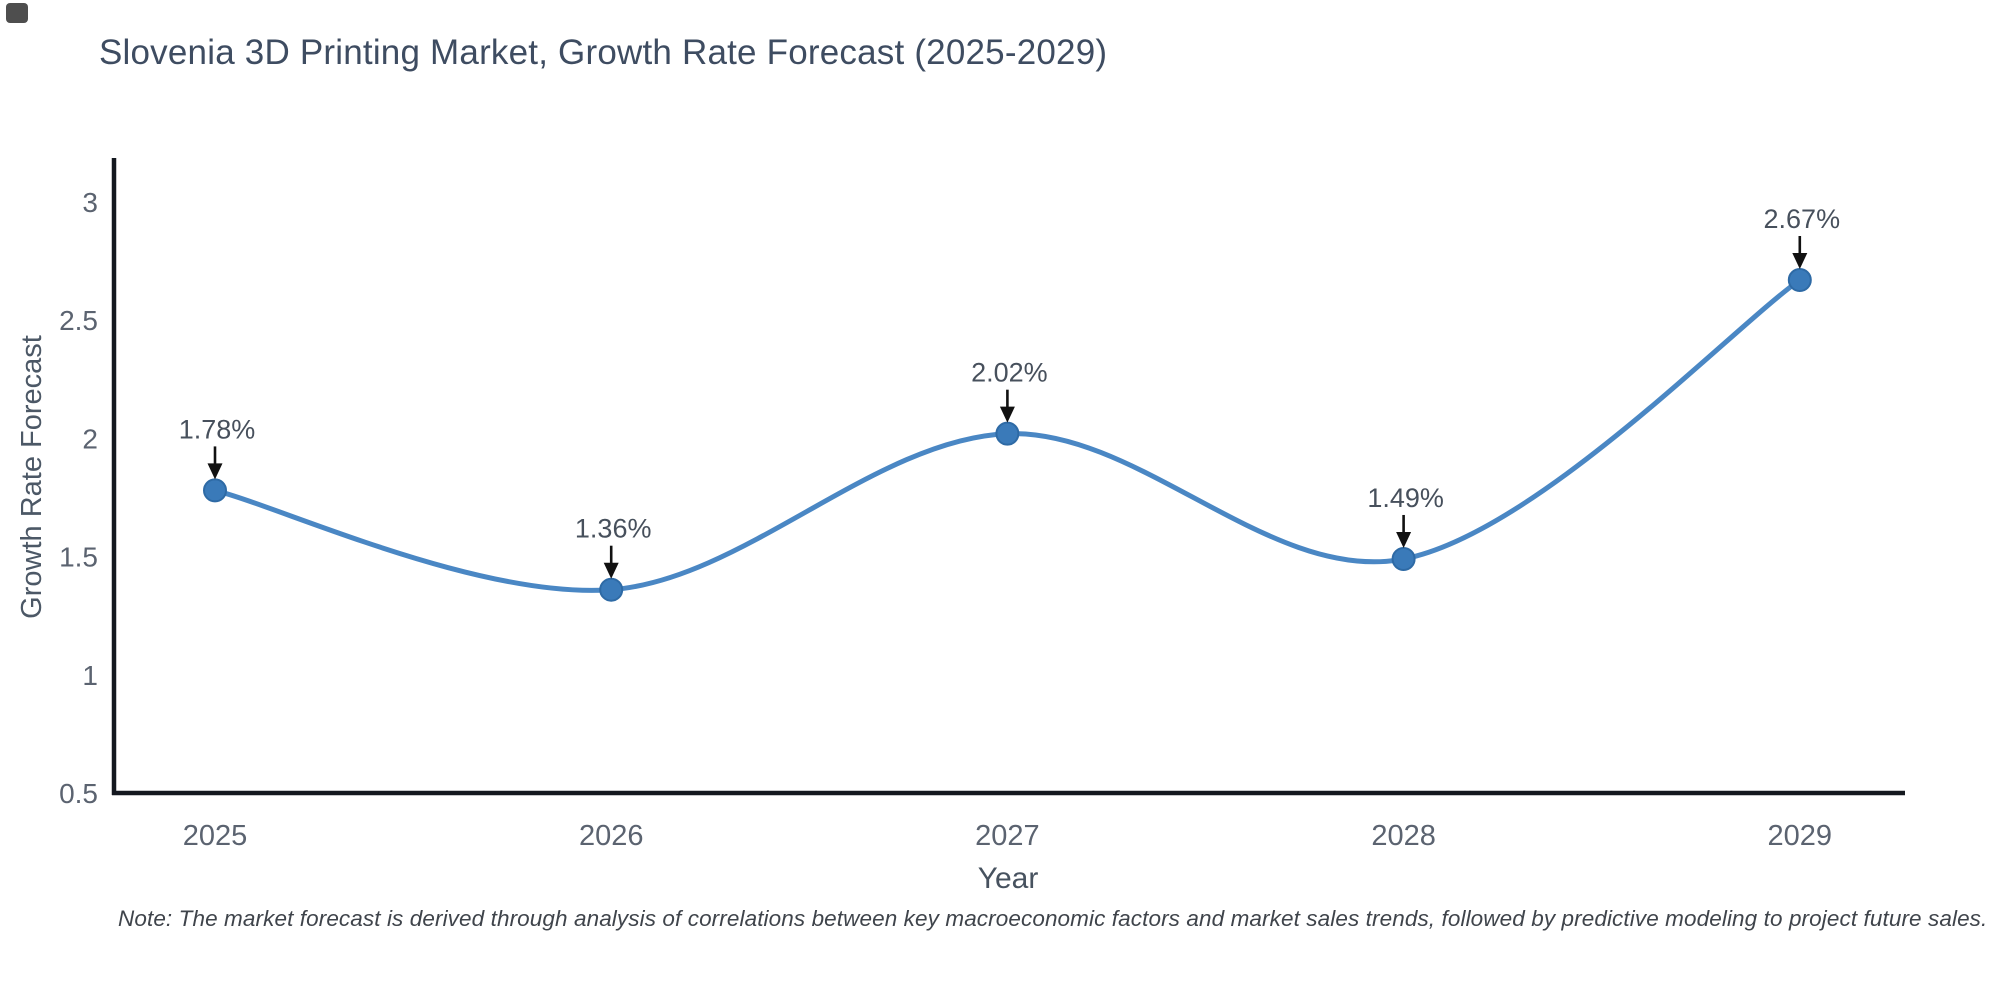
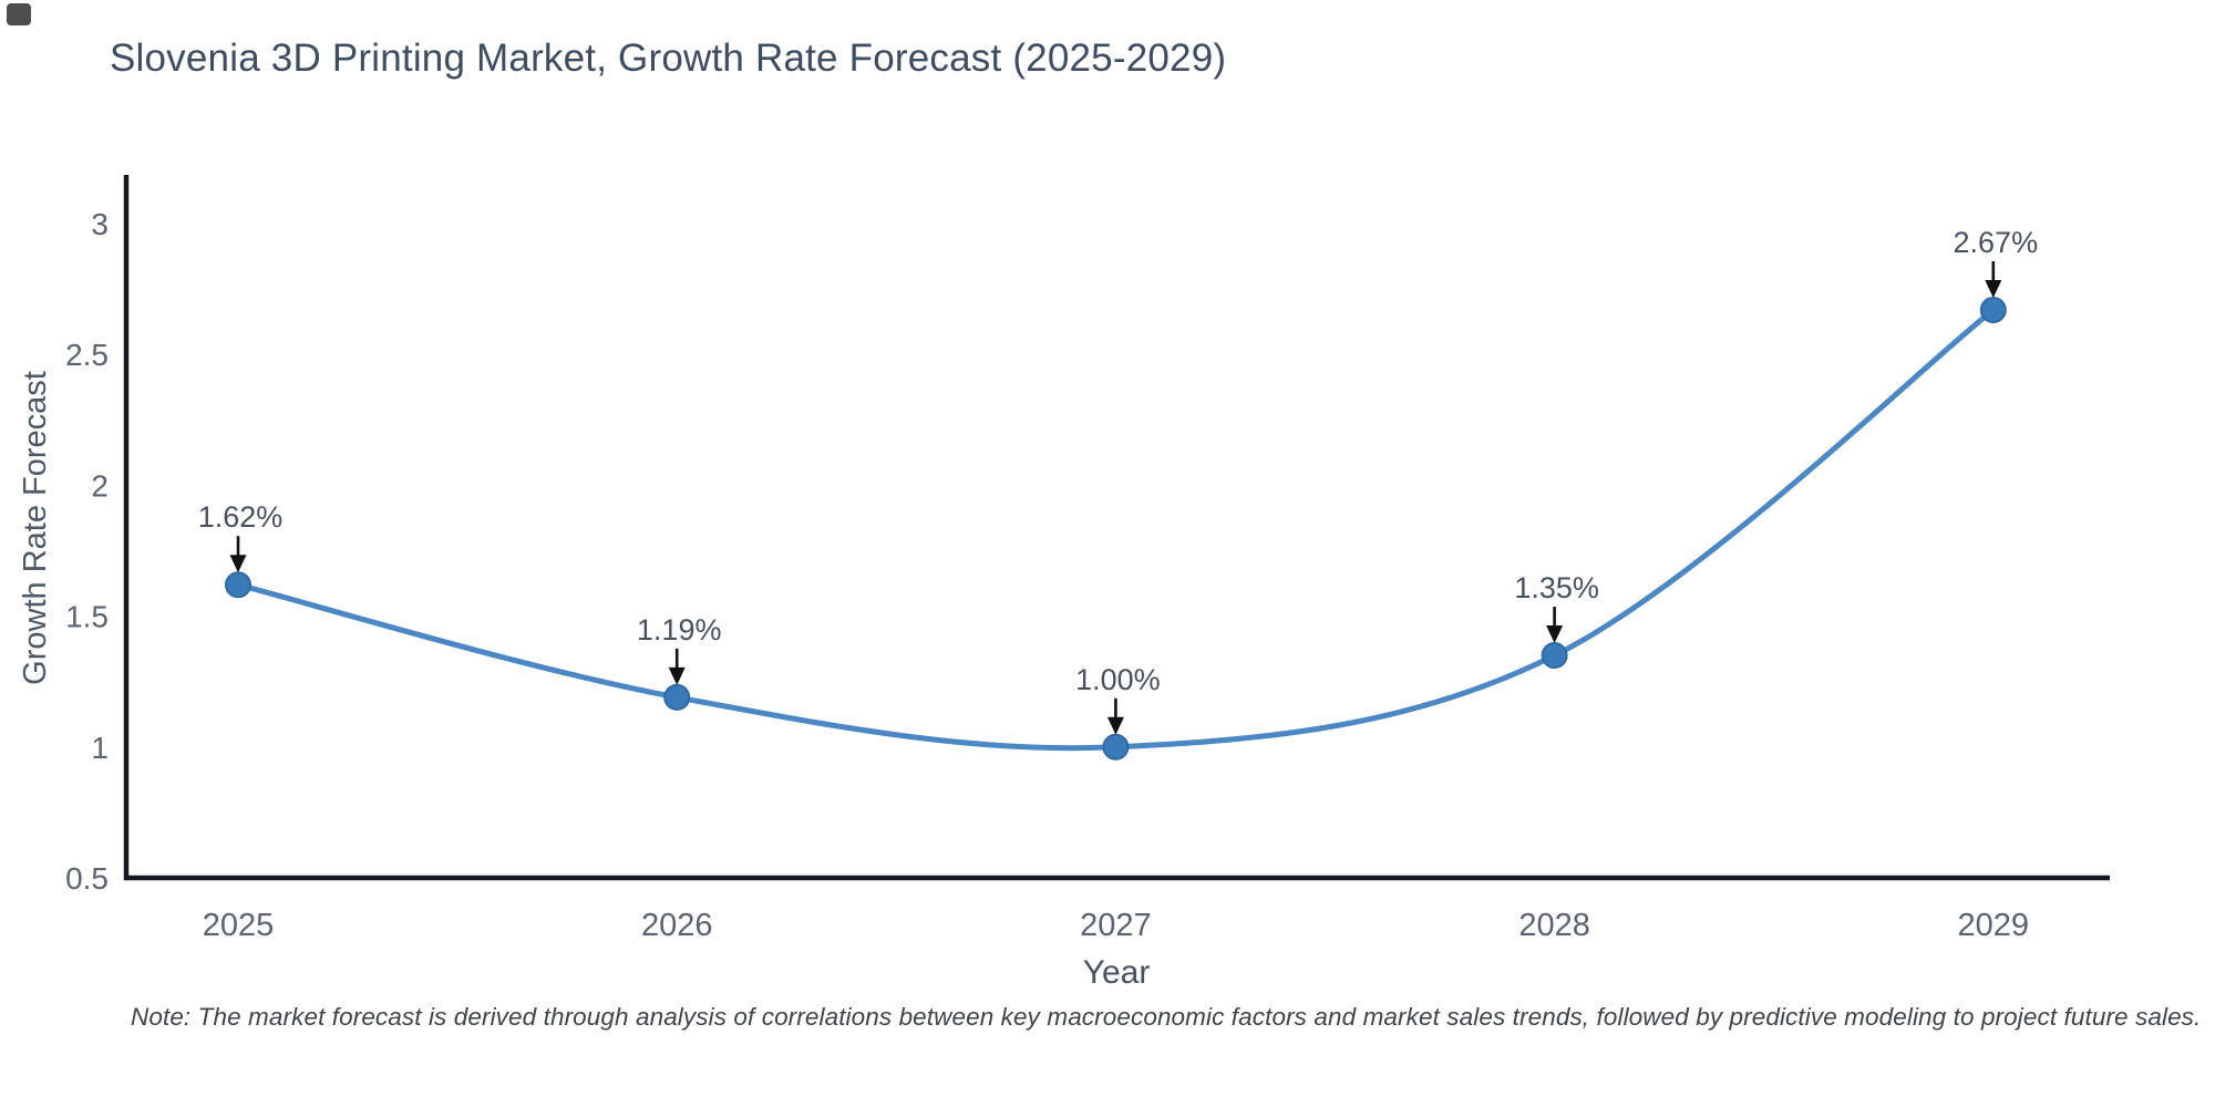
2025: 1.78% -> 1.62%
2026: 1.36% -> 1.19%
2027: 2.02% -> 1.00%
2028: 1.49% -> 1.35%
